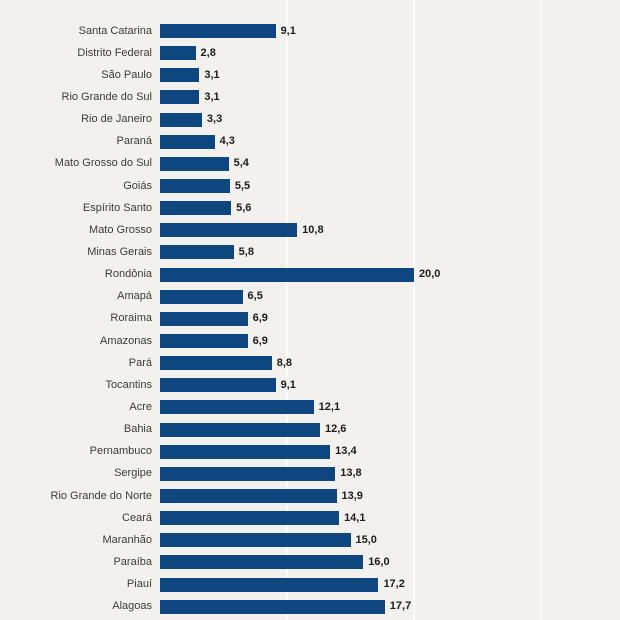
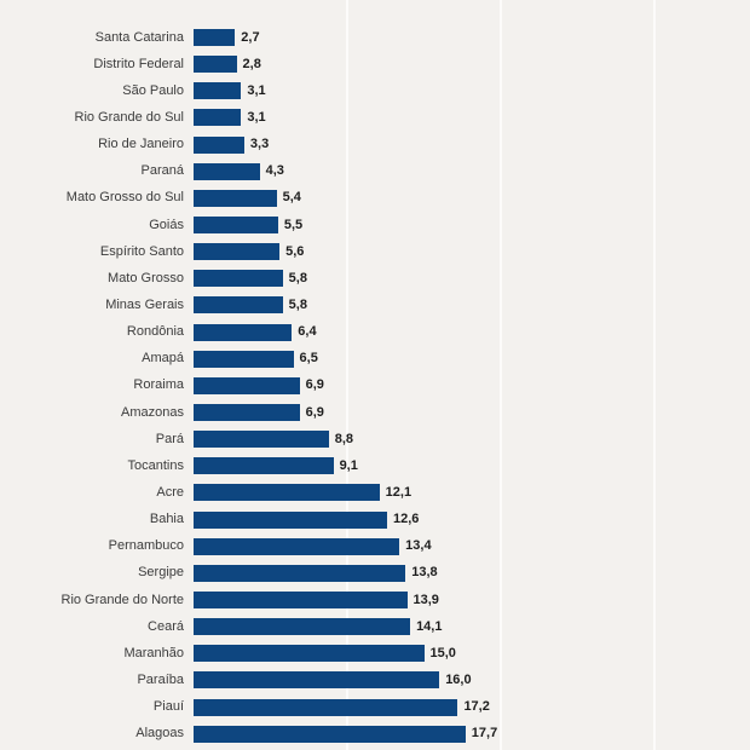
Santa Catarina: 9,1 -> 2,7
Mato Grosso: 10,8 -> 5,8
Rondônia: 20,0 -> 6,4
